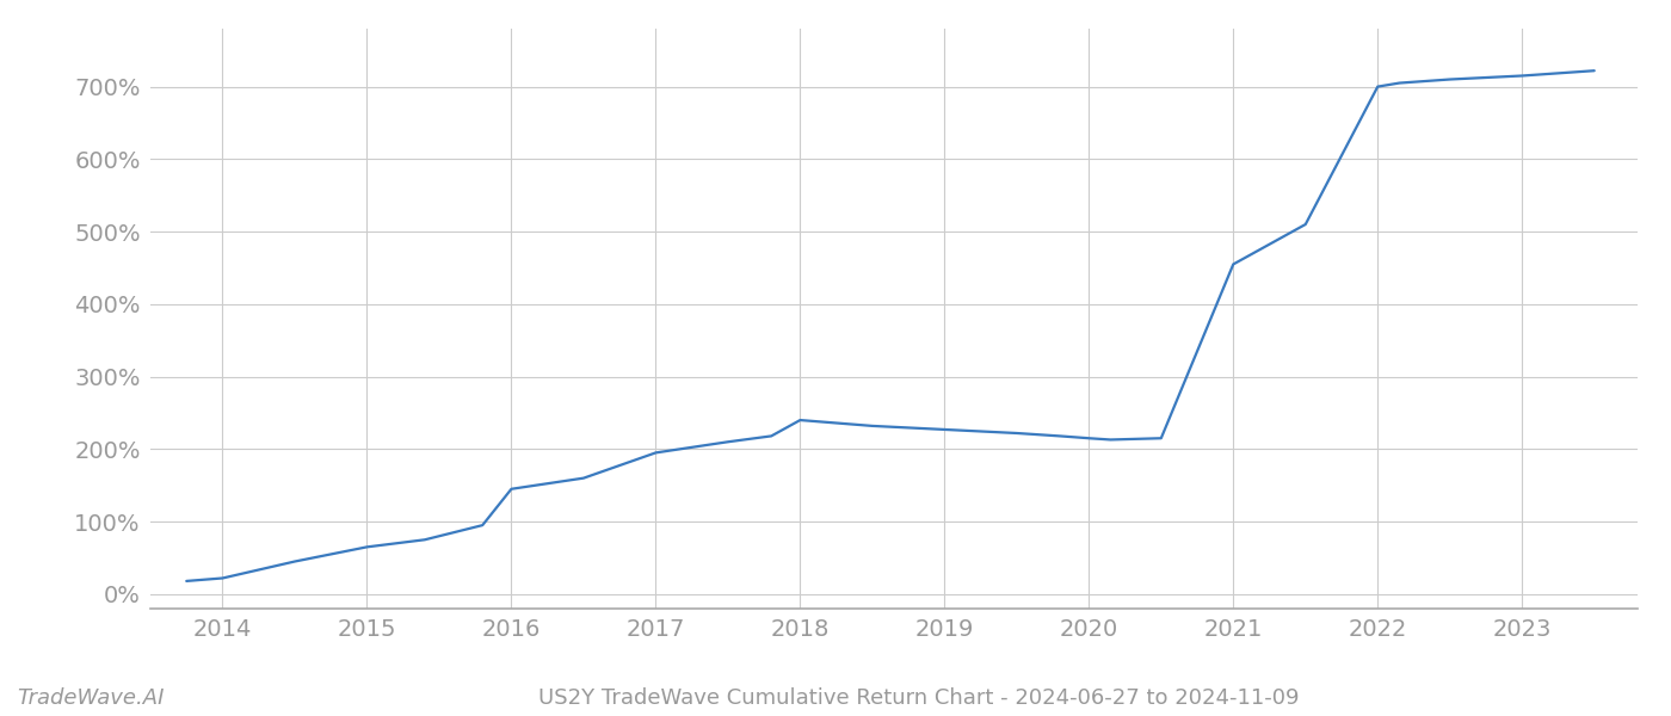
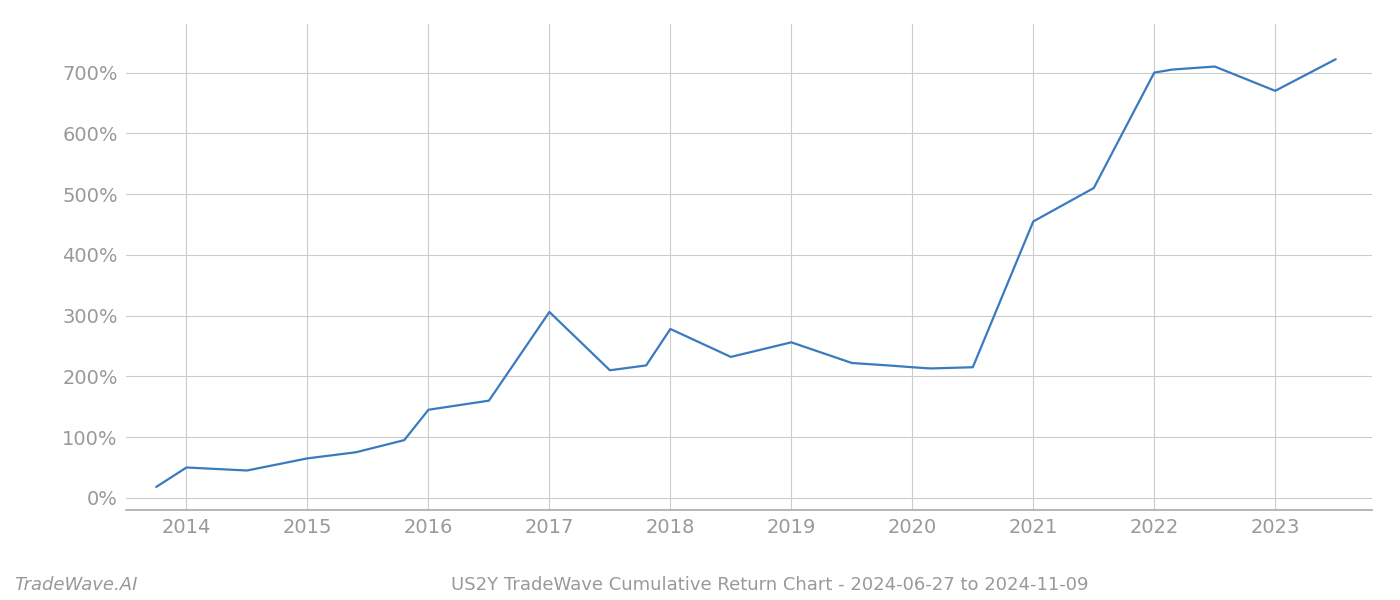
2014: 22% -> 50%
2017: 195% -> 306%
2018: 240% -> 278%
2019: 227% -> 256%
2023: 715% -> 670%
